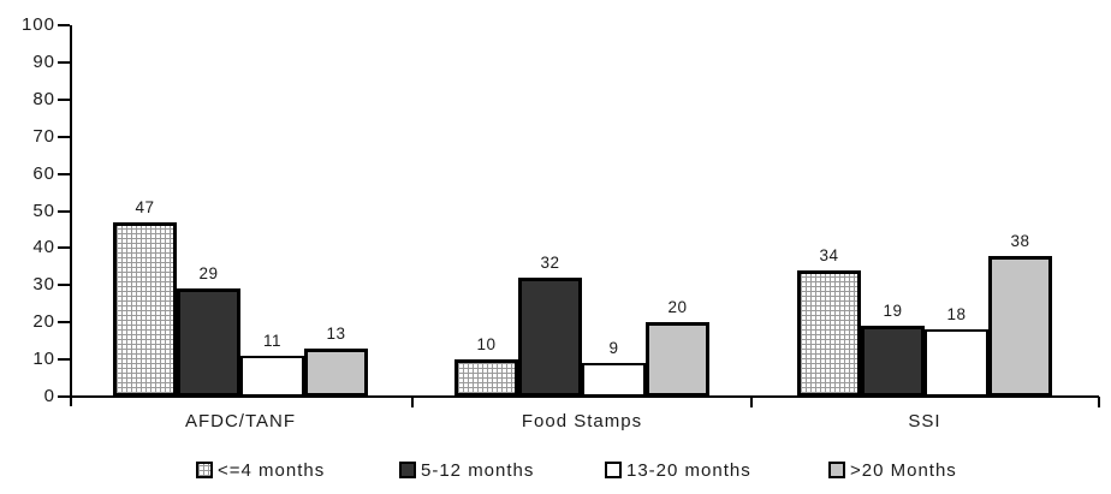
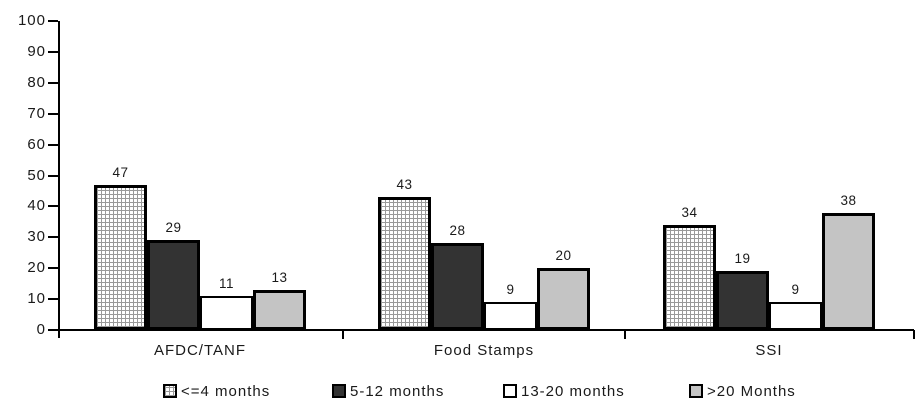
<=4 months/Food Stamps: 10 -> 43
5-12 months/Food Stamps: 32 -> 28
13-20 months/SSI: 18 -> 9
